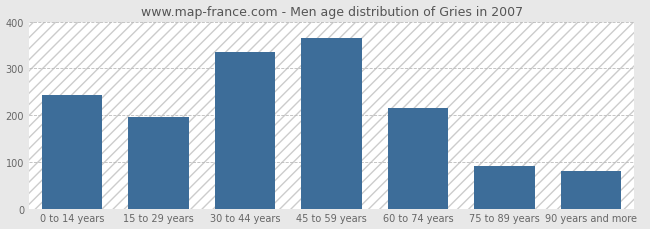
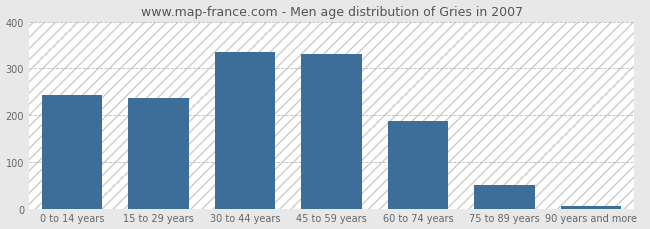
15 to 29 years: 195 -> 237
45 to 59 years: 365 -> 330
60 to 74 years: 215 -> 187
75 to 89 years: 90 -> 50
90 years and more: 80 -> 5
